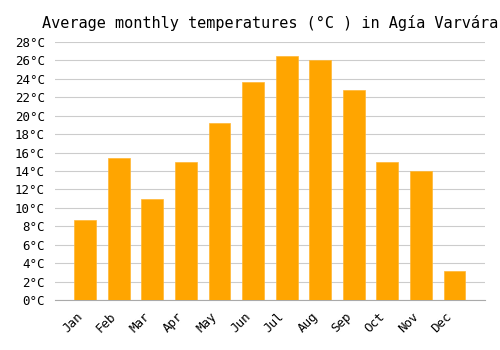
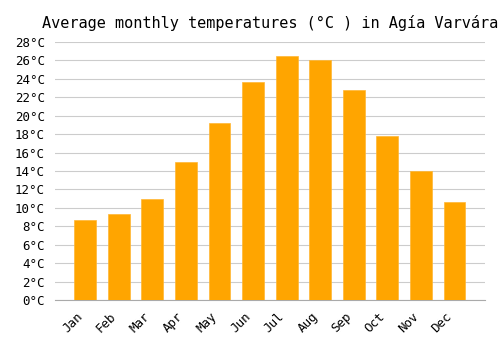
Feb: 15.4°C -> 9.3°C
Oct: 15.0°C -> 17.8°C
Dec: 3.2°C -> 10.6°C
